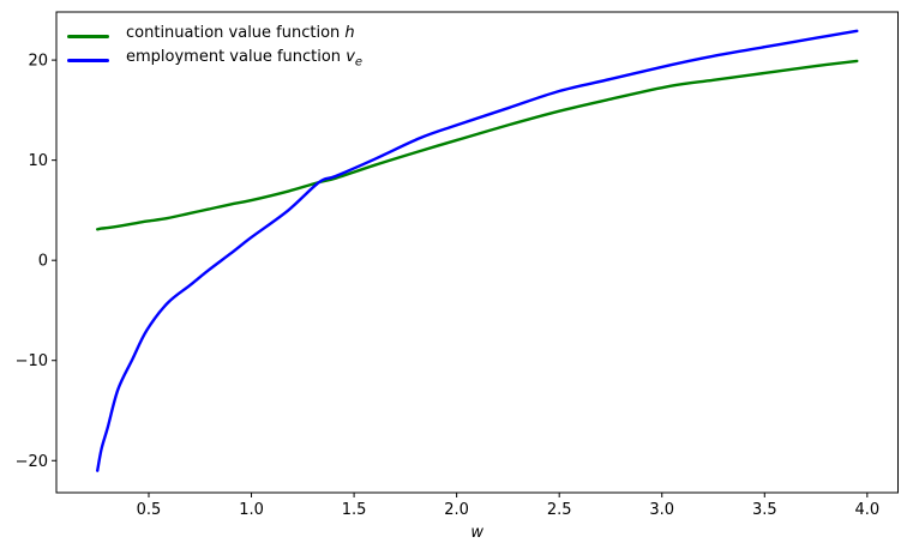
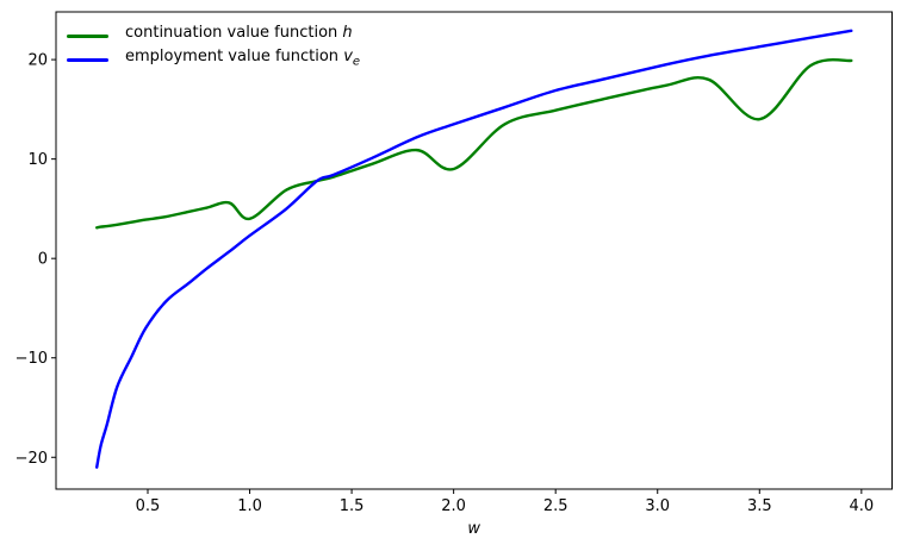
continuation value function h/1.0: 6 -> 4
continuation value function h/2.0: 12 -> 9
continuation value function h/3.5: 19 -> 14
